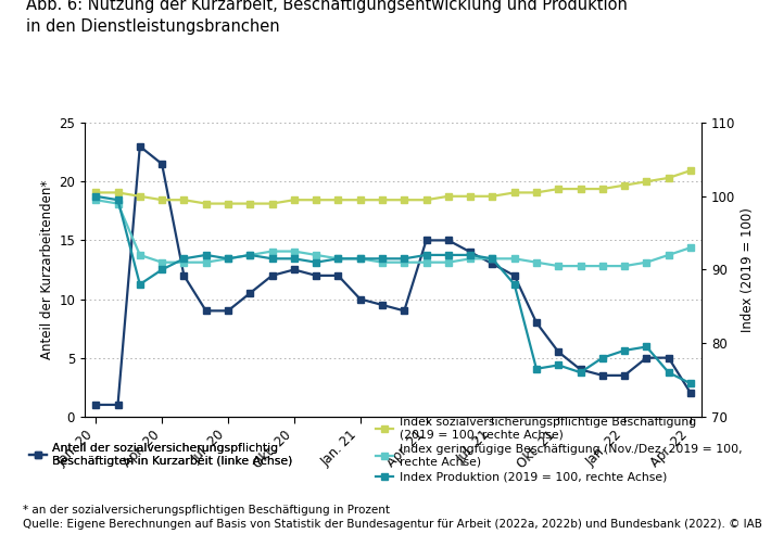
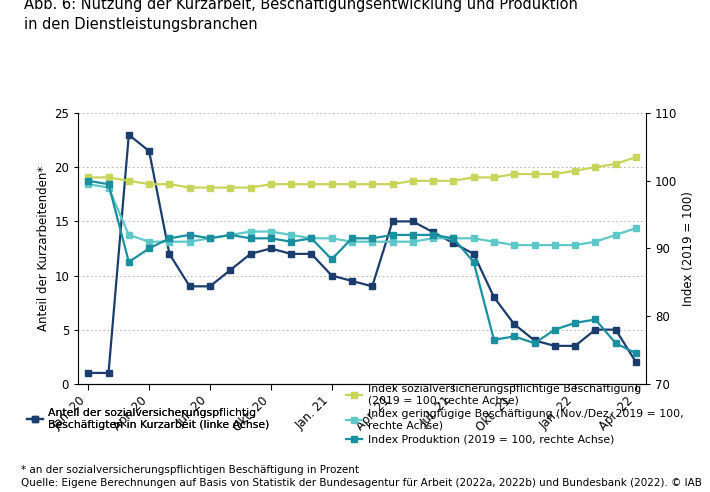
Index Produktion (2019 = 100, rechte Achse)/Jan. 21: 91.5 -> 88.4
